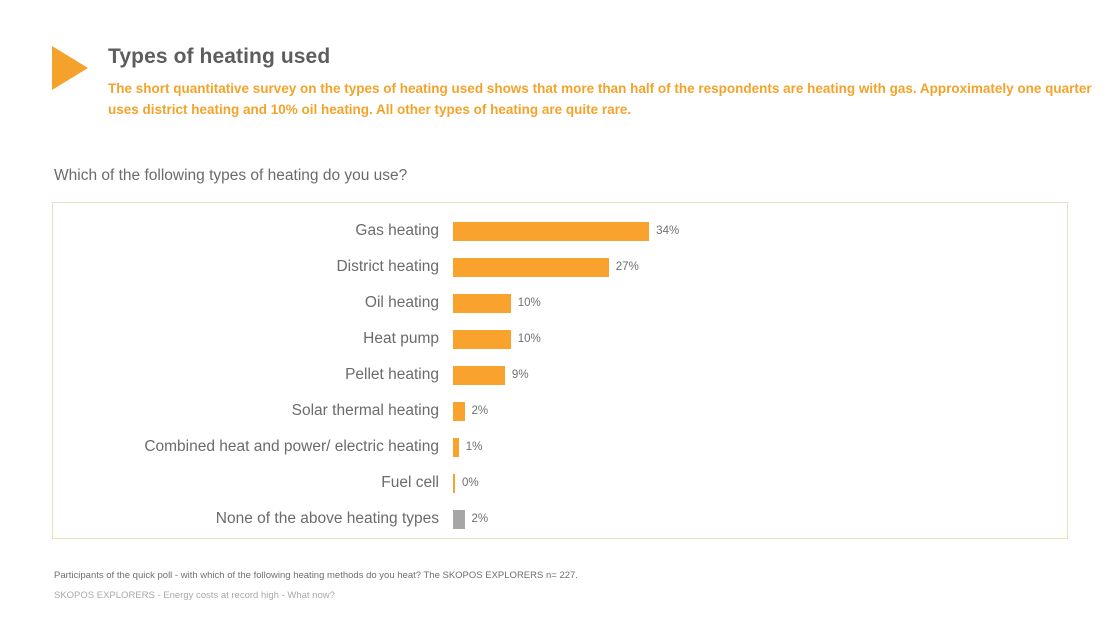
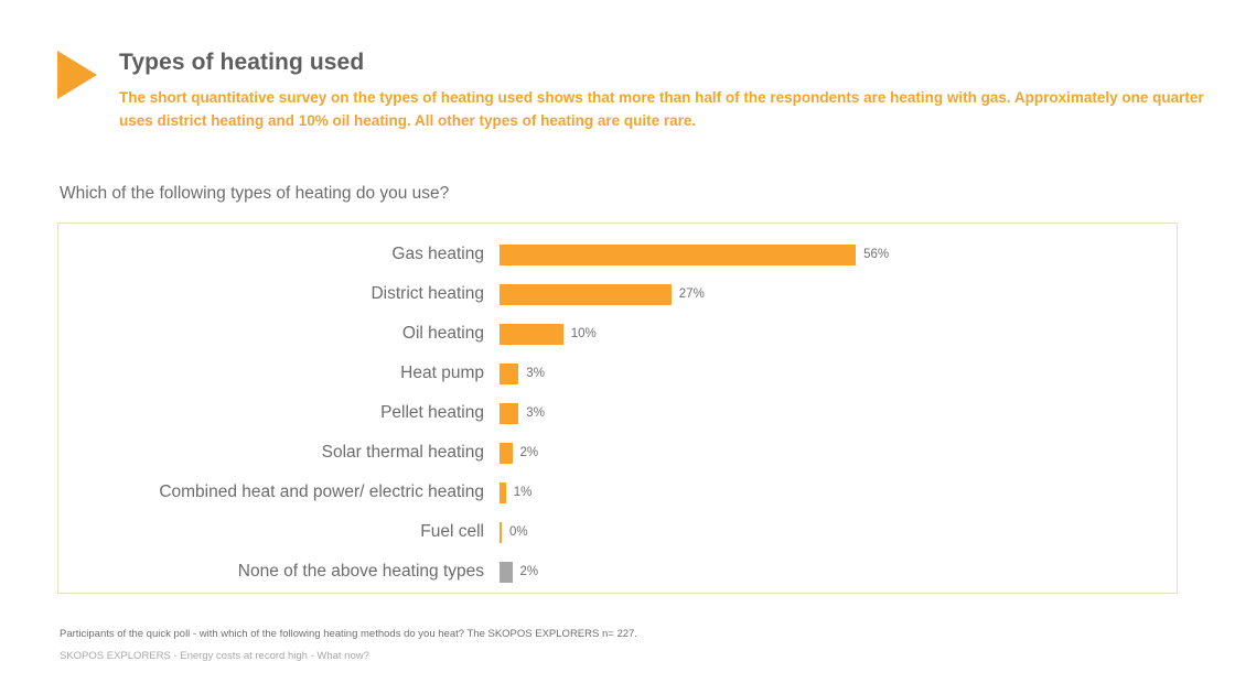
Gas heating: 34% -> 56%
Heat pump: 10% -> 3%
Pellet heating: 9% -> 3%
